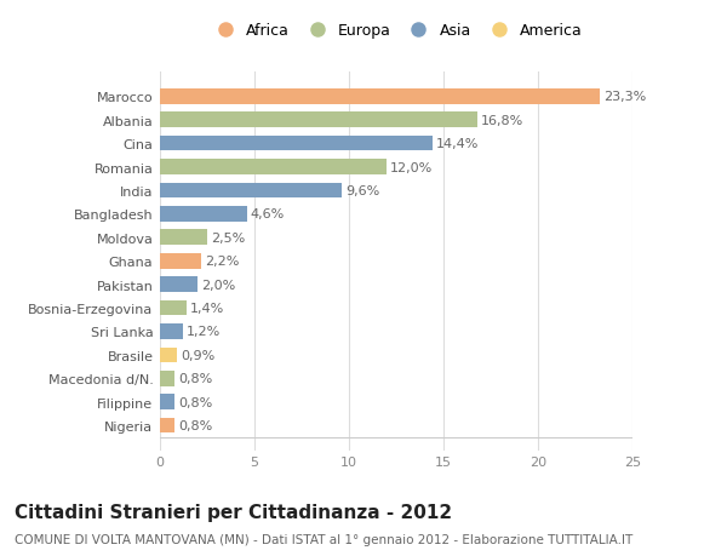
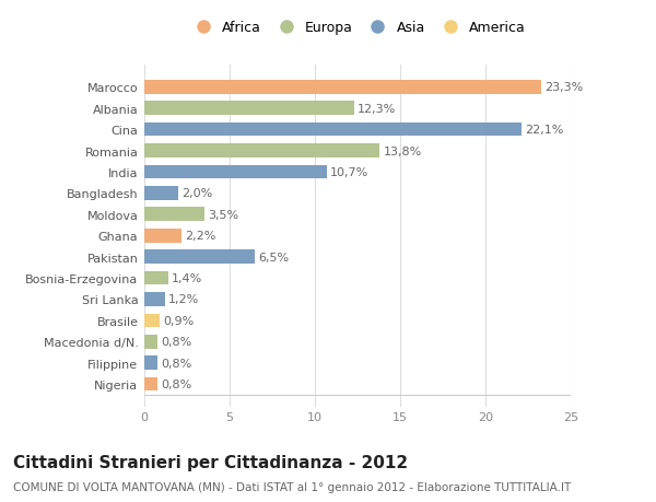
Albania: 16,8% -> 12,3%
Cina: 14,4% -> 22,1%
Romania: 12,0% -> 13,8%
India: 9,6% -> 10,7%
Bangladesh: 4,6% -> 2,0%
Moldova: 2,5% -> 3,5%
Pakistan: 2,0% -> 6,5%
